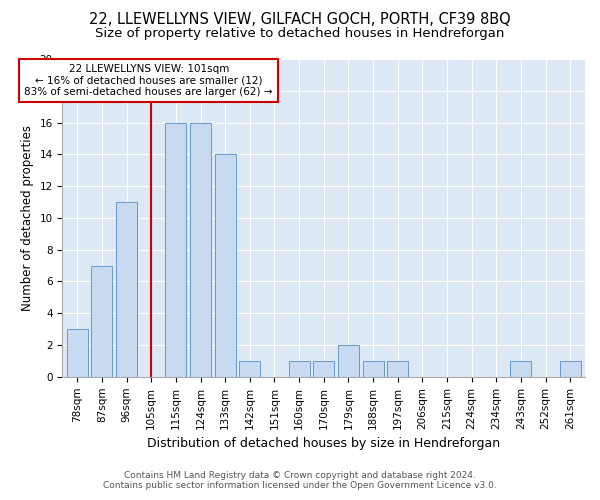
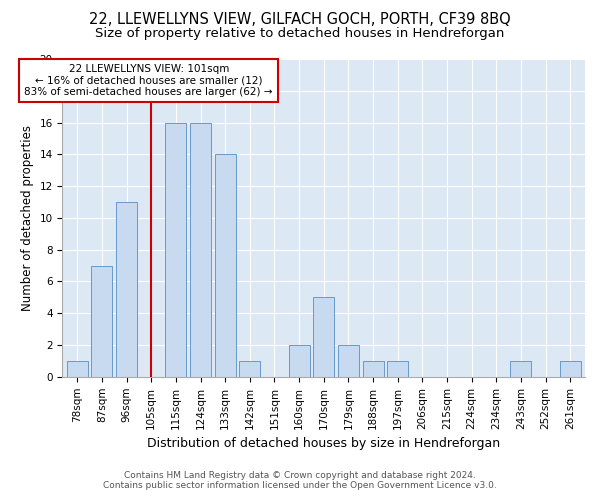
78sqm: 3 -> 1
160sqm: 1 -> 2
170sqm: 1 -> 5
